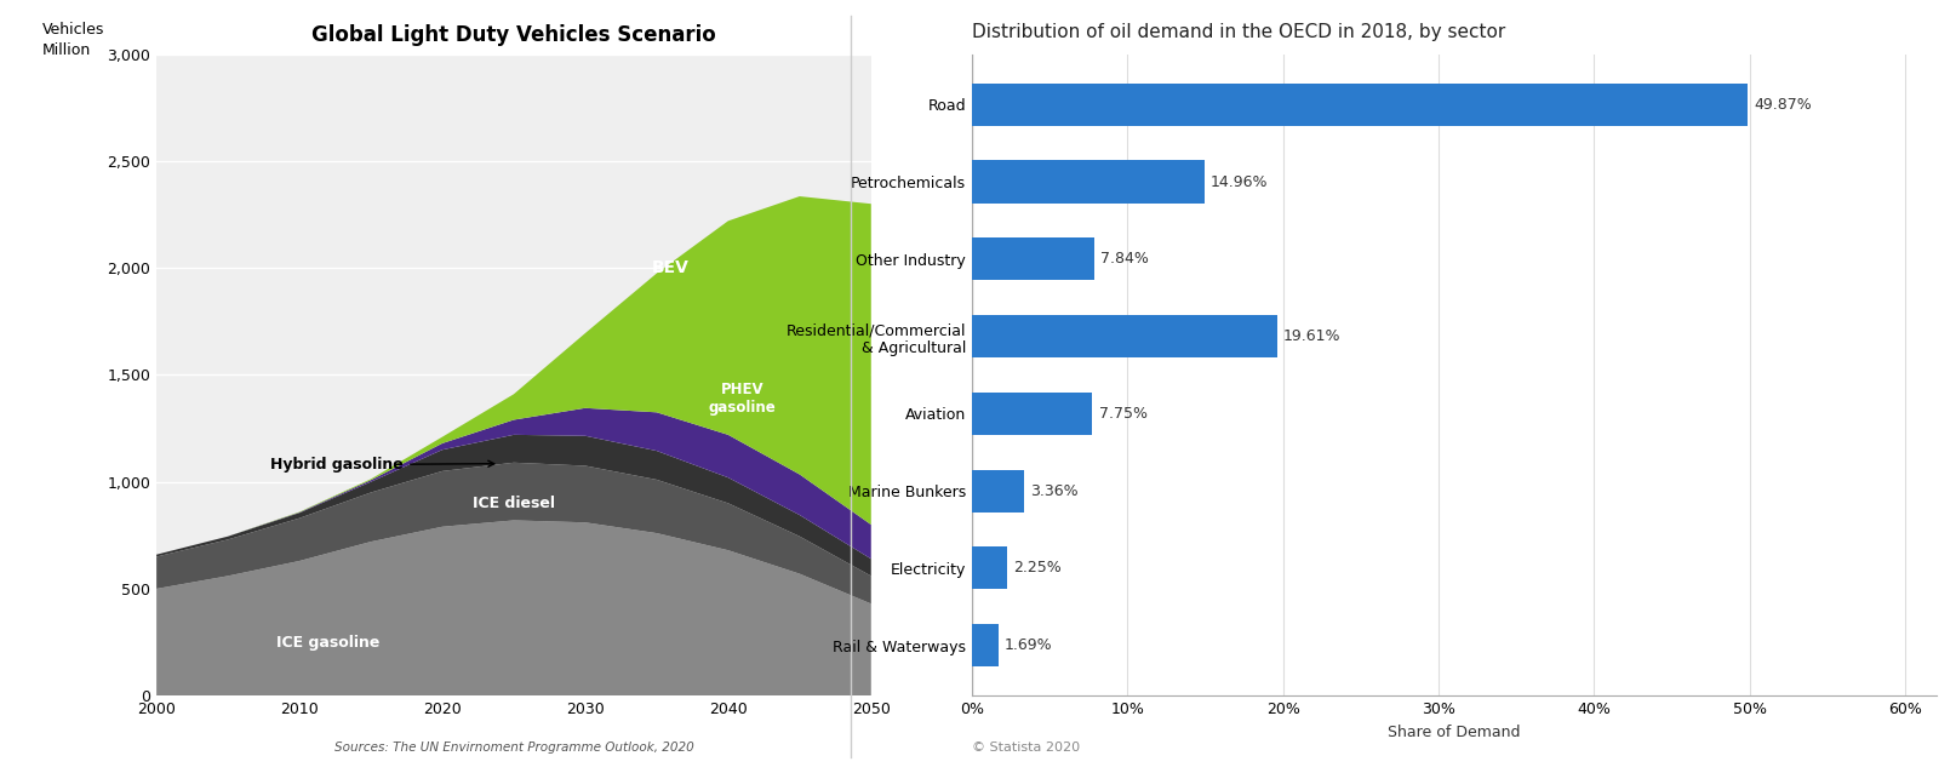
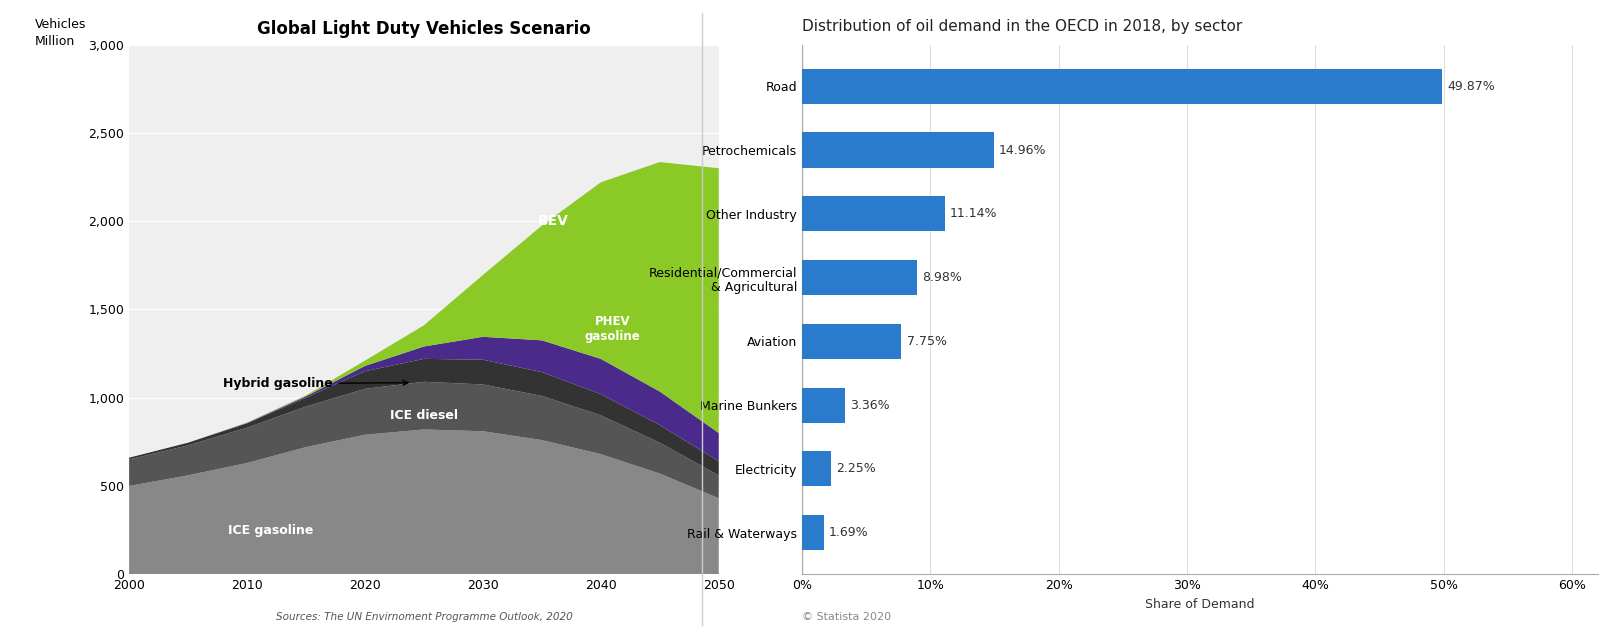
Distribution of oil demand in the OECD in 2018, by sector/Other Industry: 7.84% -> 11.14%
Distribution of oil demand in the OECD in 2018, by sector/Residential/Commercial & Agricultural: 19.61% -> 8.98%
